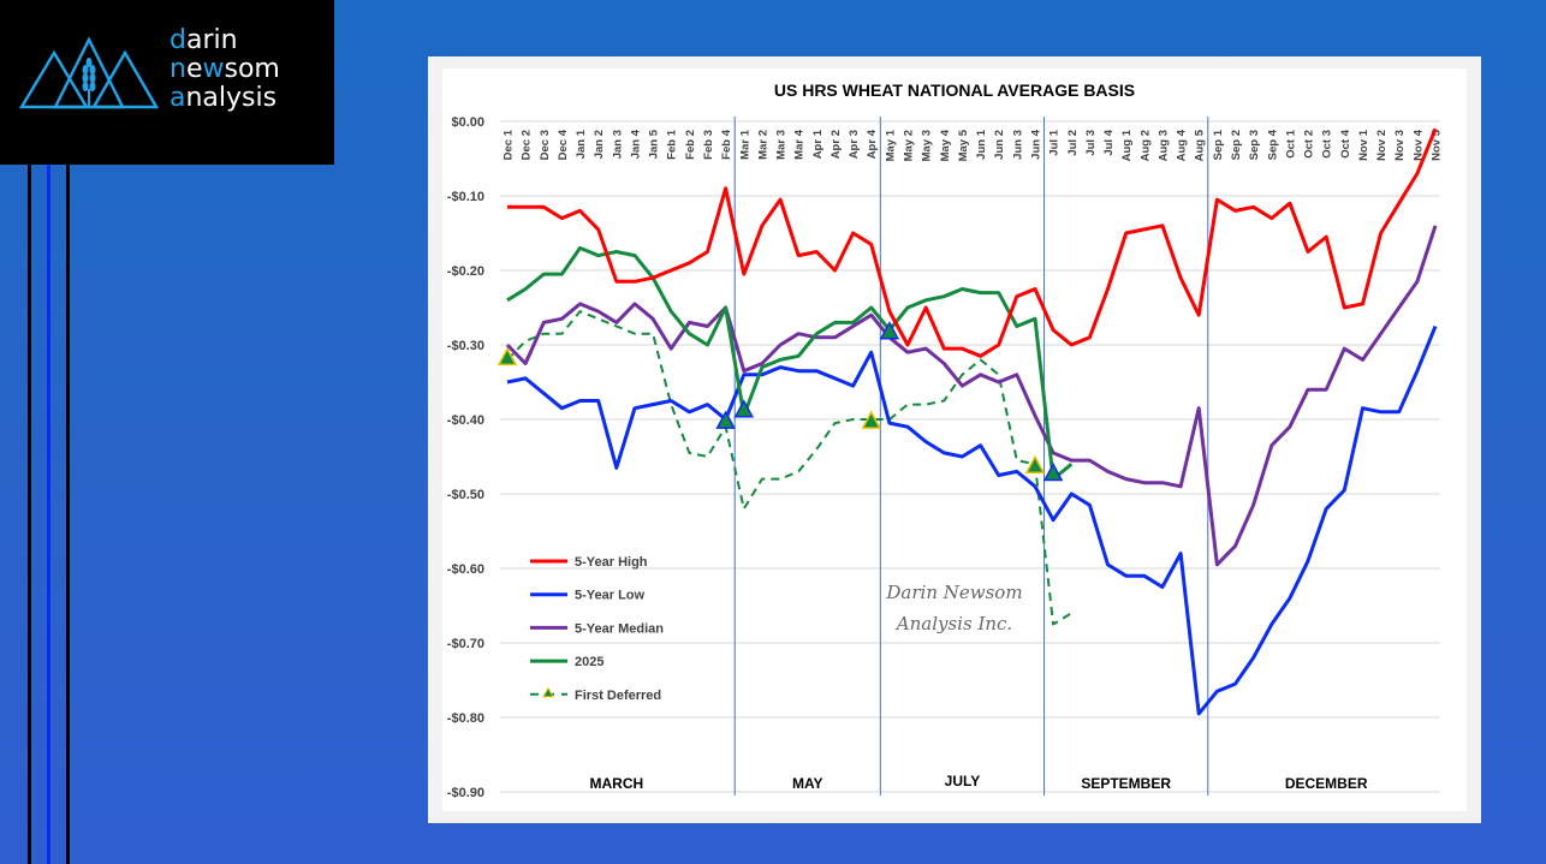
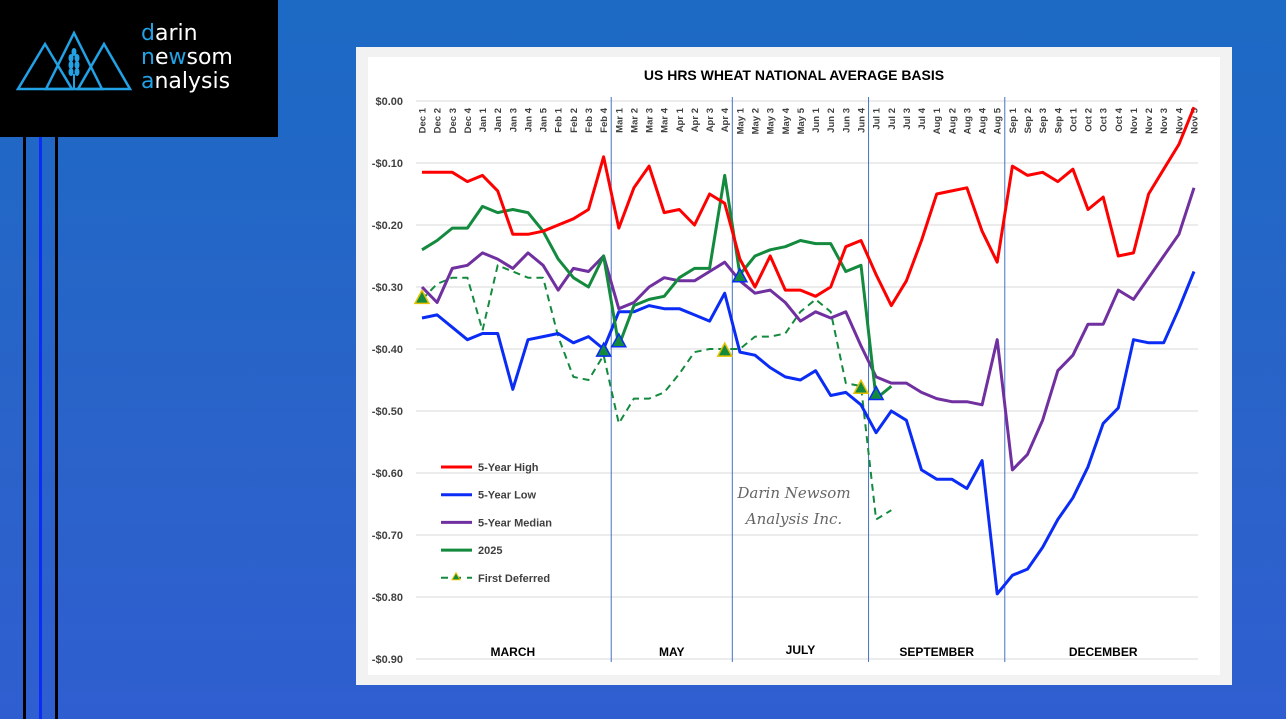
First Deferred/Jan 1: -$0.26 -> -$0.37
2025/Apr 4: -$0.25 -> -$0.12
5-Year High/Jul 2: -$0.30 -> -$0.33
